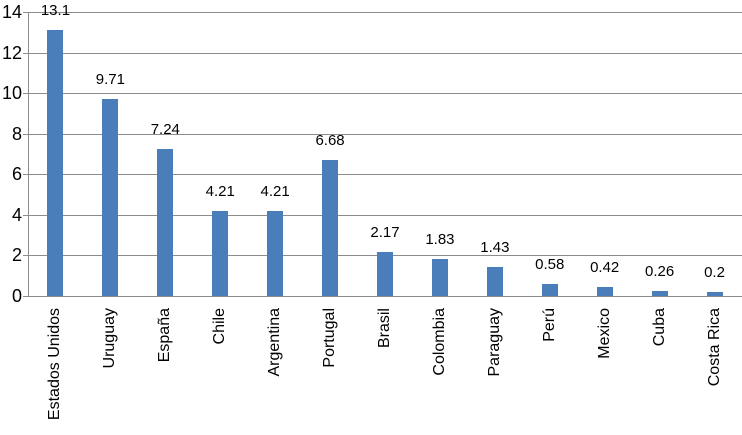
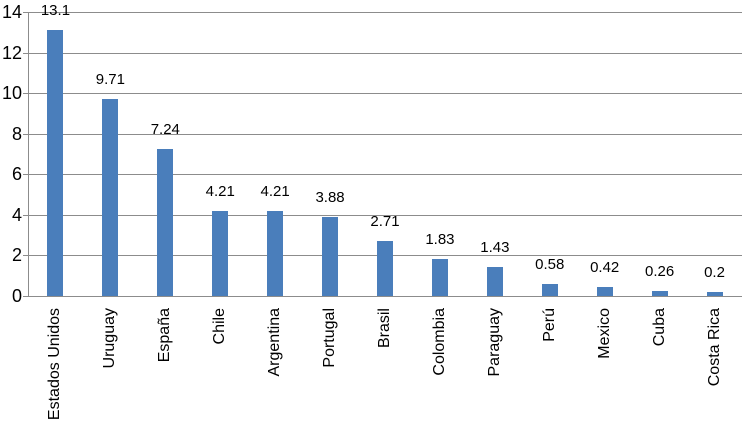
Portugal: 6.68 -> 3.88
Brasil: 2.17 -> 2.71
